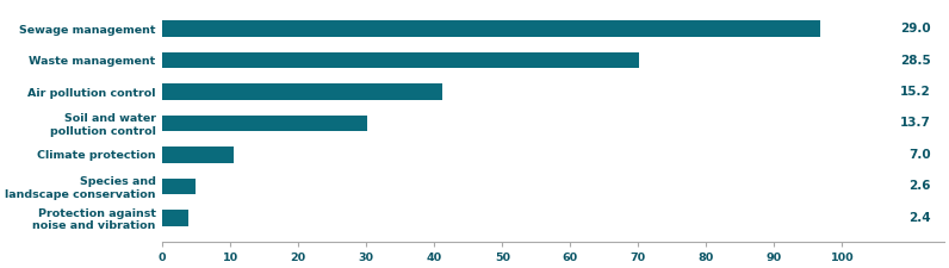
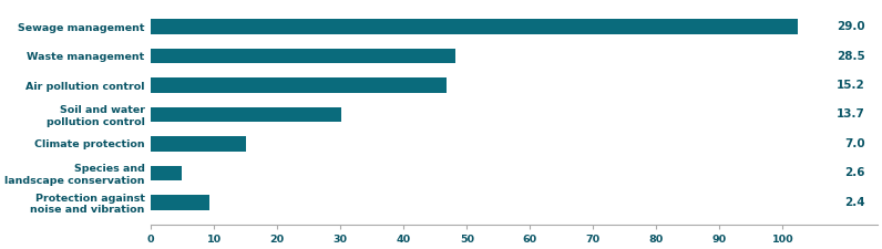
Sewage management: 96.7 -> 102.4
Waste management: 70.2 -> 48.2
Air pollution control: 41.2 -> 46.8
Climate protection: 10.5 -> 15.0
Protection against noise and vibration: 3.8 -> 9.2
